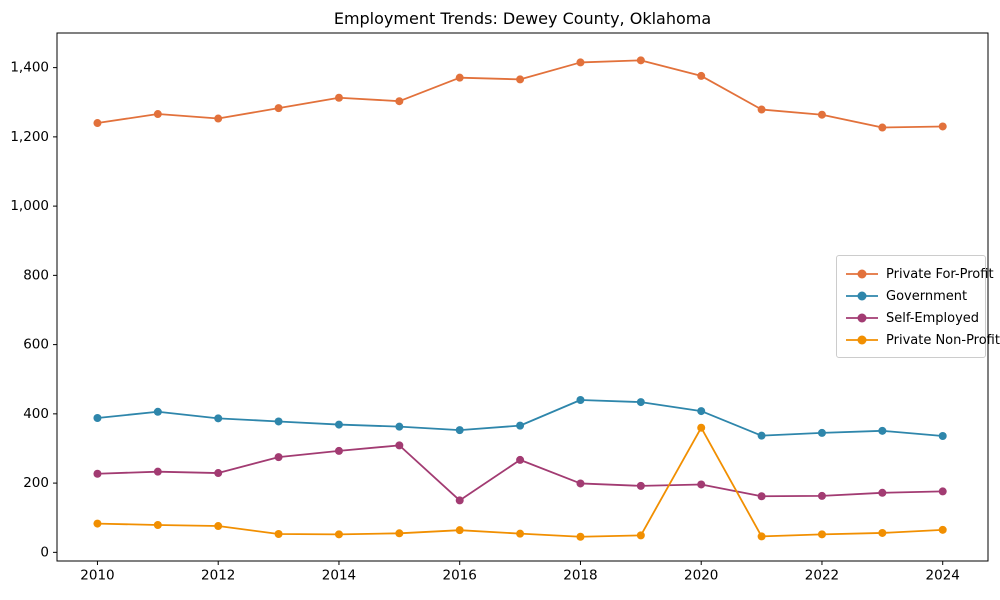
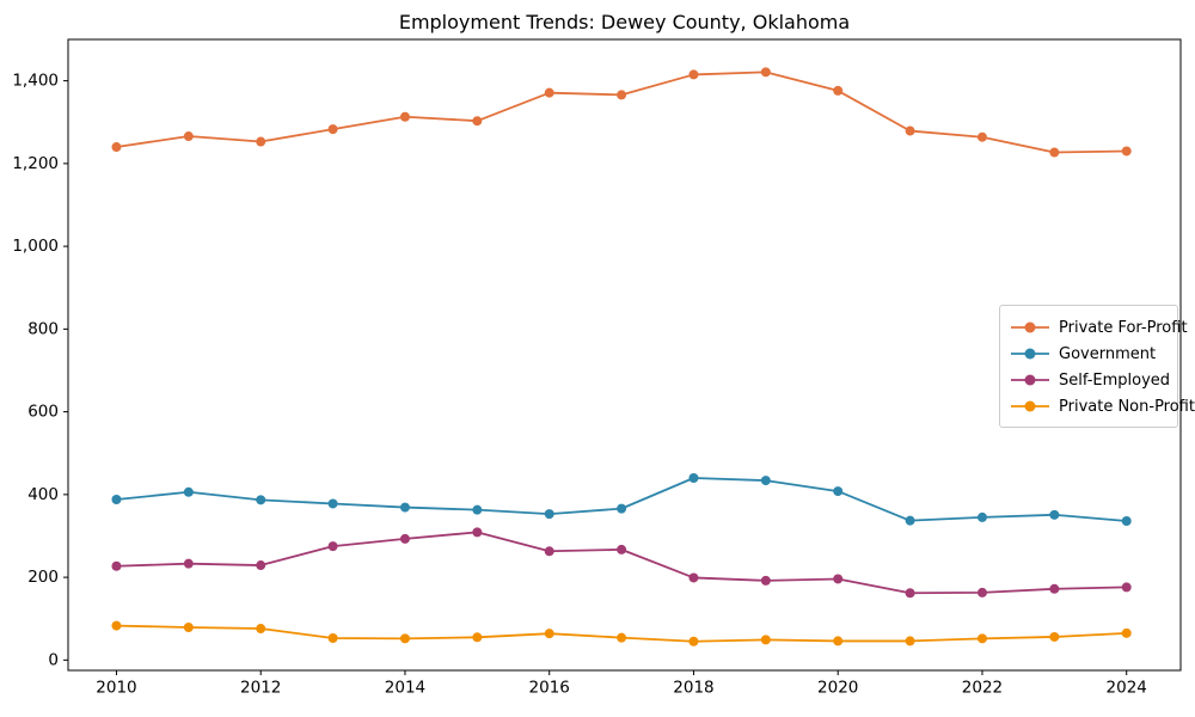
Self-Employed/2016: 150 -> 260
Private Non-Profit/2020: 360 -> 50
